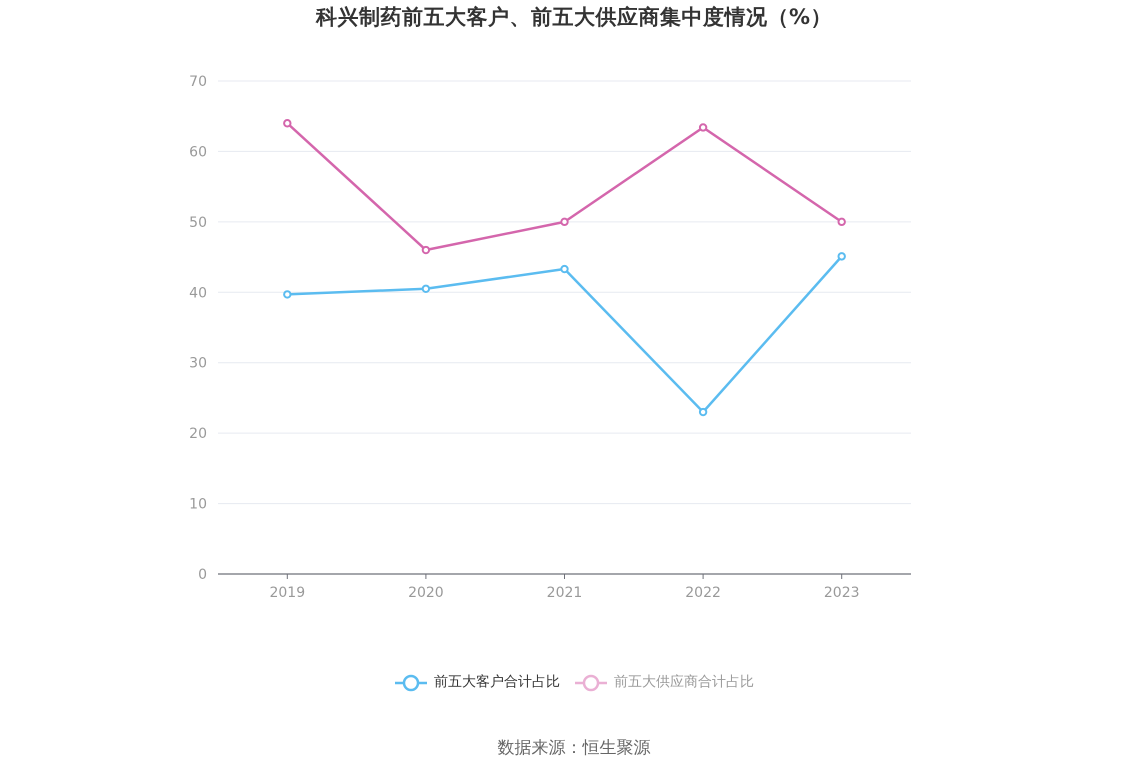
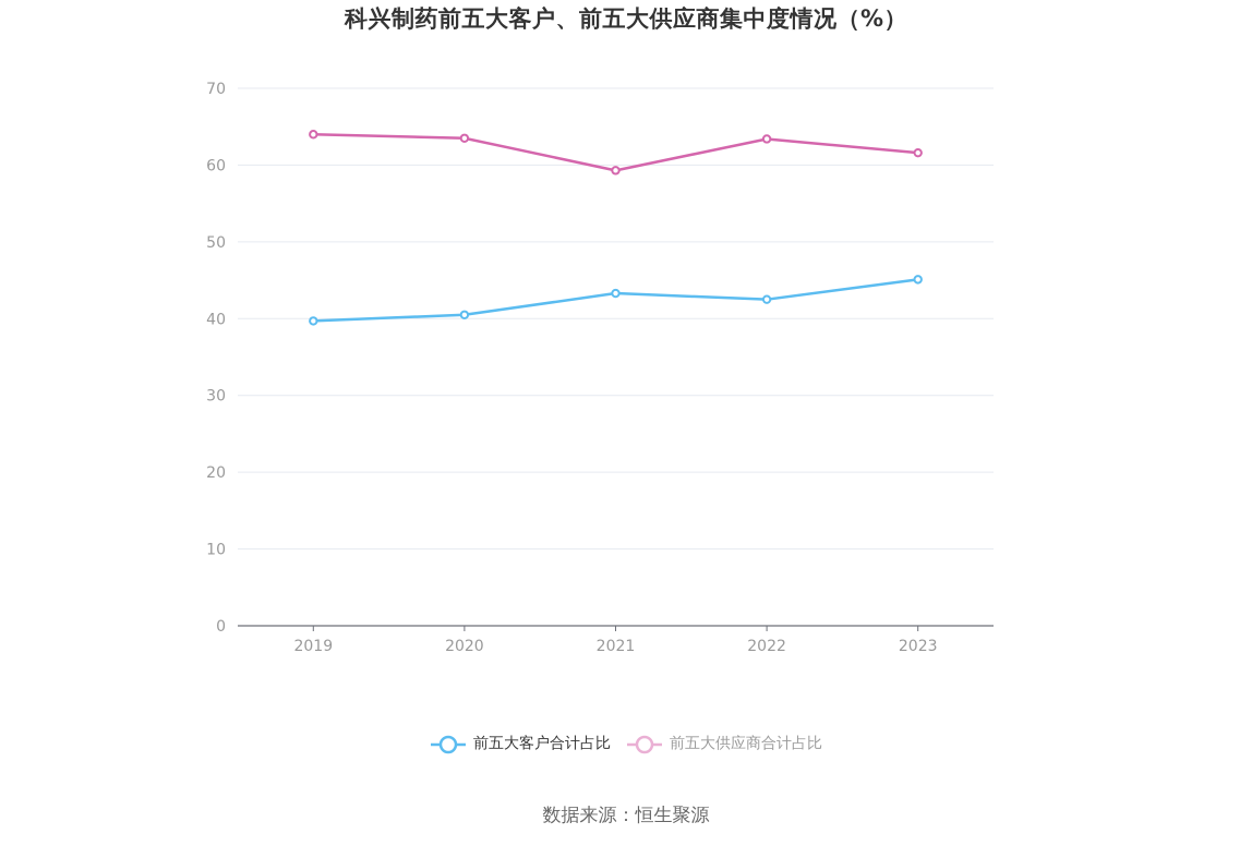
前五大供应商合计占比/2020: 46 -> 64
前五大供应商合计占比/2021: 50 -> 59
前五大客户合计占比/2022: 23 -> 42
前五大供应商合计占比/2023: 50 -> 62
